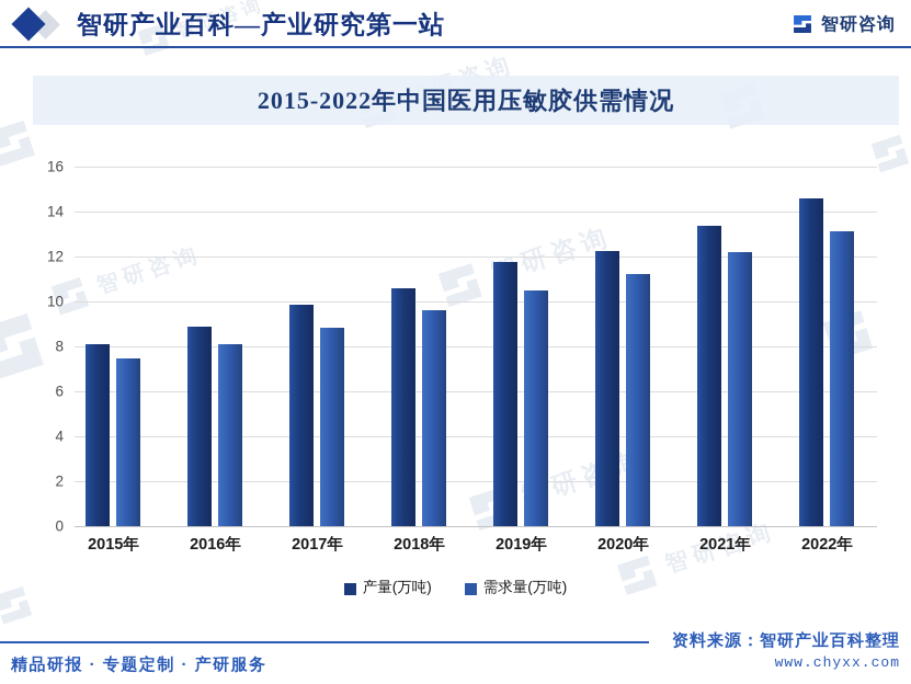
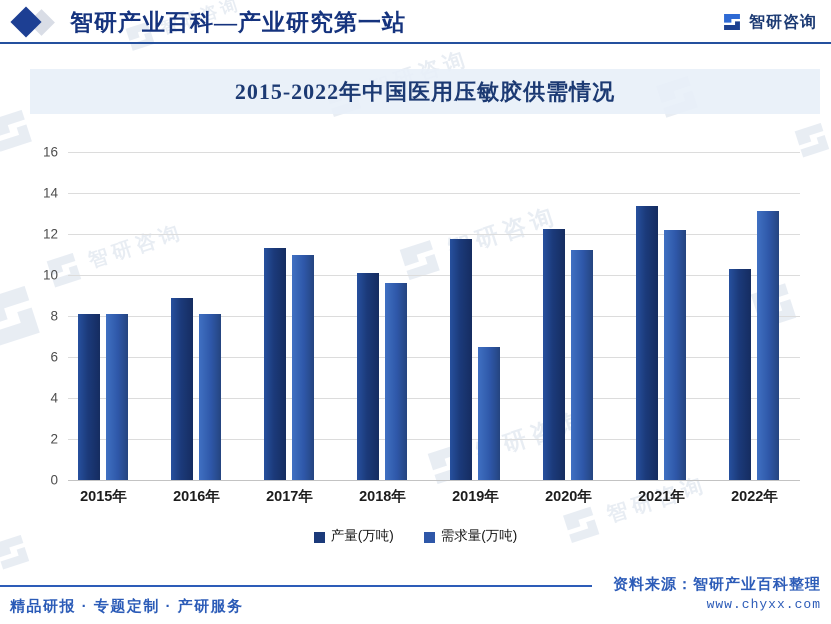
需求量(万吨)/2015年: 7.5 -> 8.1
产量(万吨)/2017年: 9.8 -> 11.3
需求量(万吨)/2017年: 8.8 -> 11.0
产量(万吨)/2018年: 10.6 -> 10.1
需求量(万吨)/2019年: 10.5 -> 6.5
产量(万吨)/2022年: 14.6 -> 10.3
